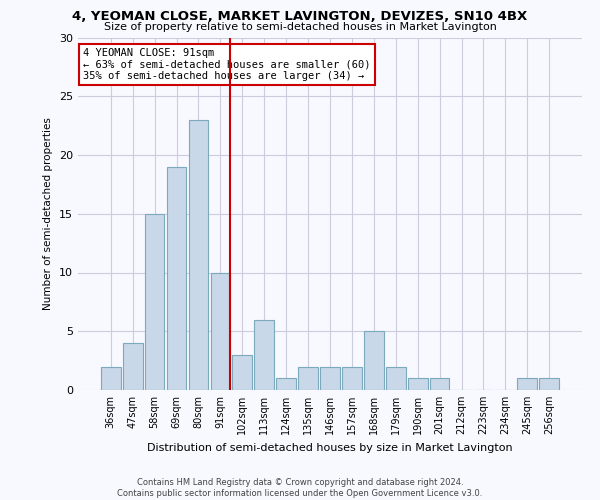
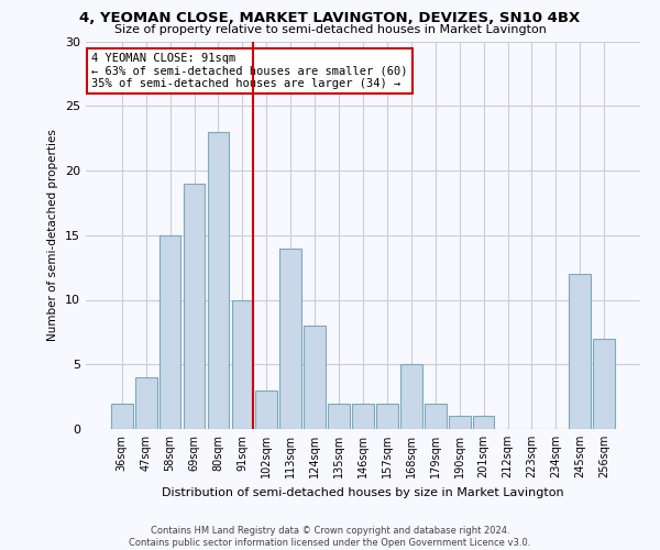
113sqm: 6 -> 14
124sqm: 1 -> 8
245sqm: 1 -> 12
256sqm: 1 -> 7
